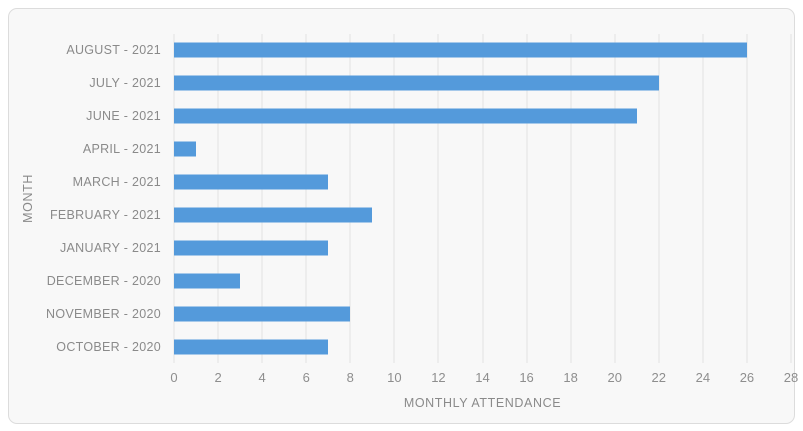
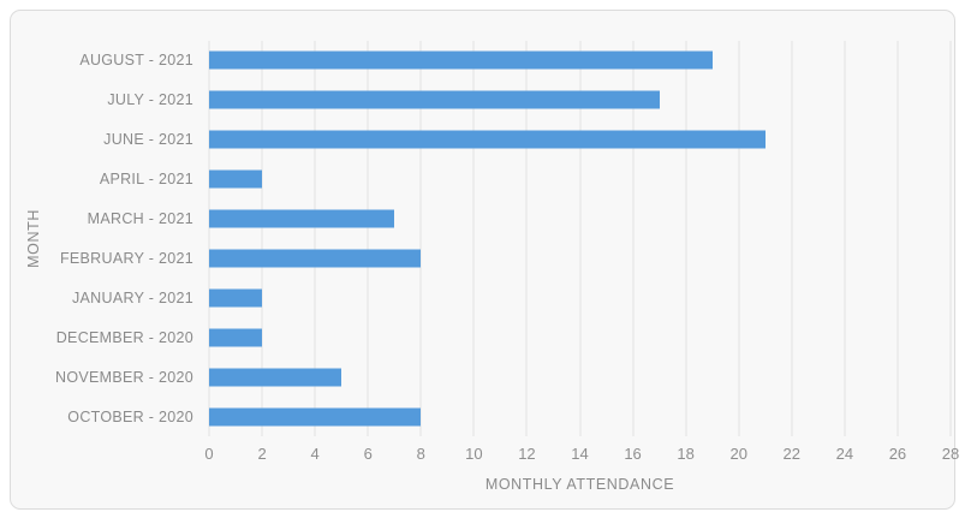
AUGUST - 2021: 26 -> 19
JULY - 2021: 22 -> 17
APRIL - 2021: 1 -> 2
FEBRUARY - 2021: 9 -> 8
JANUARY - 2021: 7 -> 2
DECEMBER - 2020: 3 -> 2
NOVEMBER - 2020: 8 -> 5
OCTOBER - 2020: 7 -> 8
